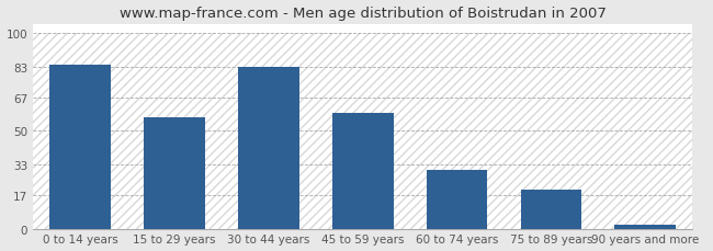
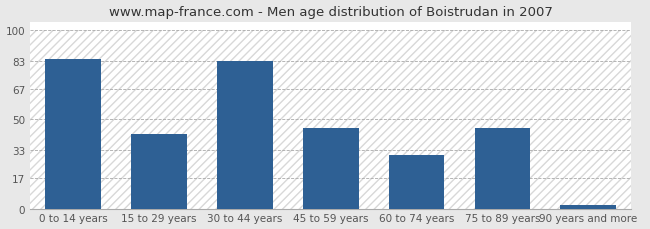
15 to 29 years: 57 -> 42
45 to 59 years: 59 -> 45
75 to 89 years: 20 -> 45
